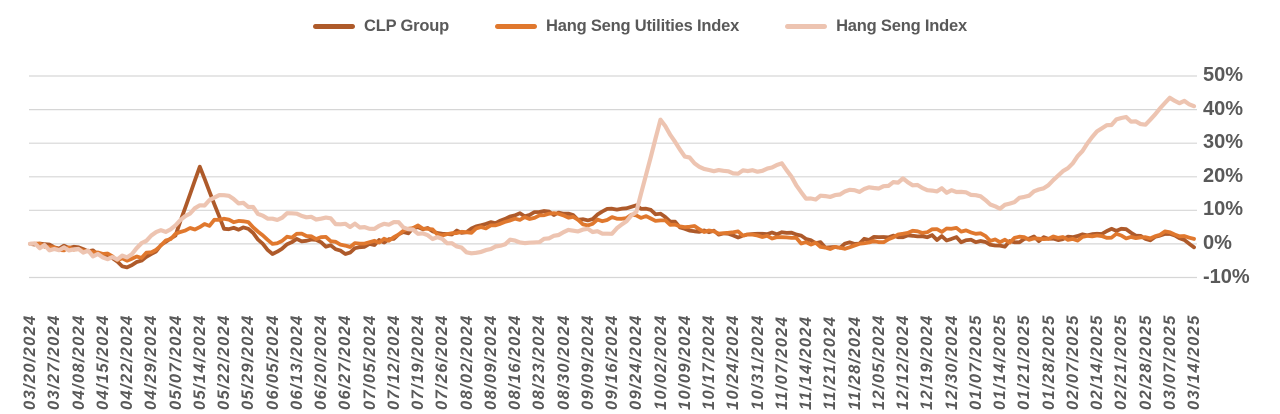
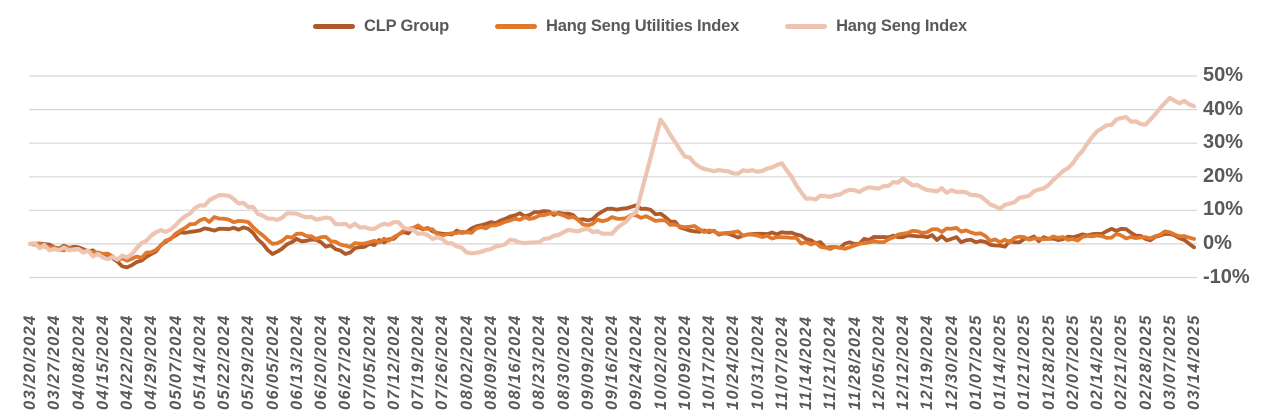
CLP Group/05/14/2024: 23% -> 4%
Hang Seng Utilities Index/05/14/2024: 5% -> 7%
